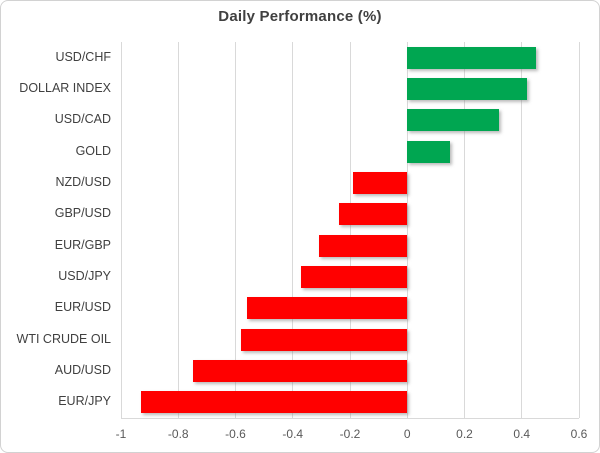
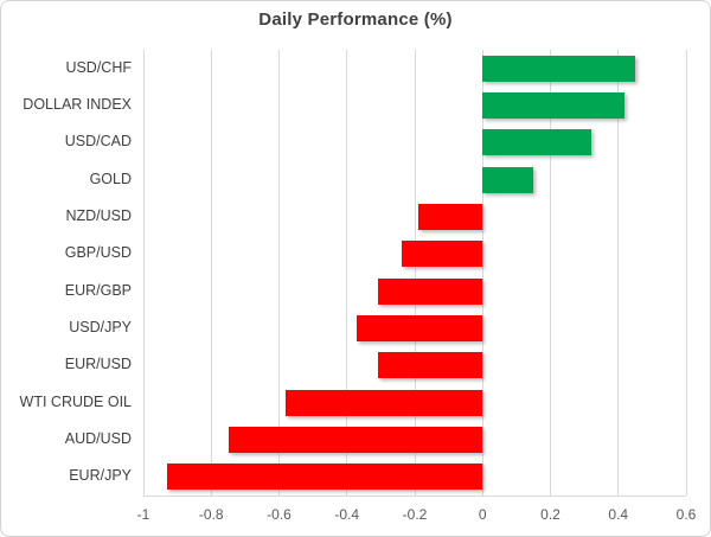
EUR/USD: -0.56 -> -0.31
